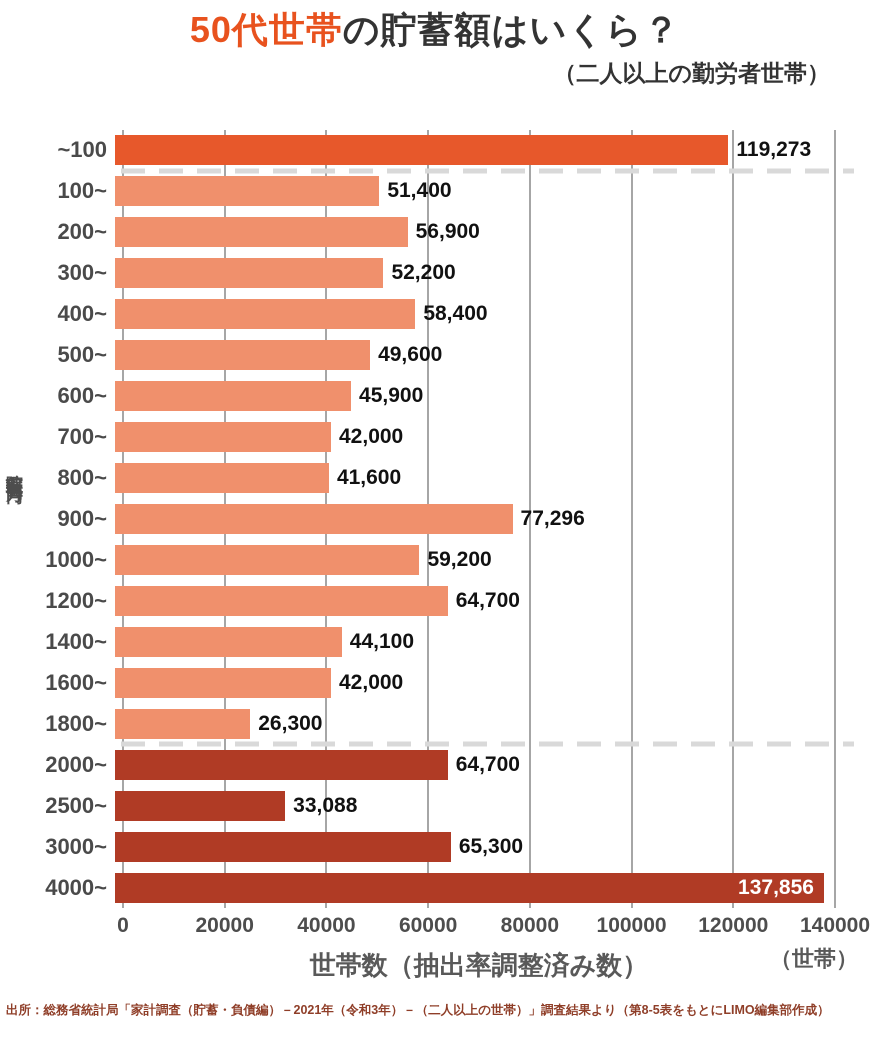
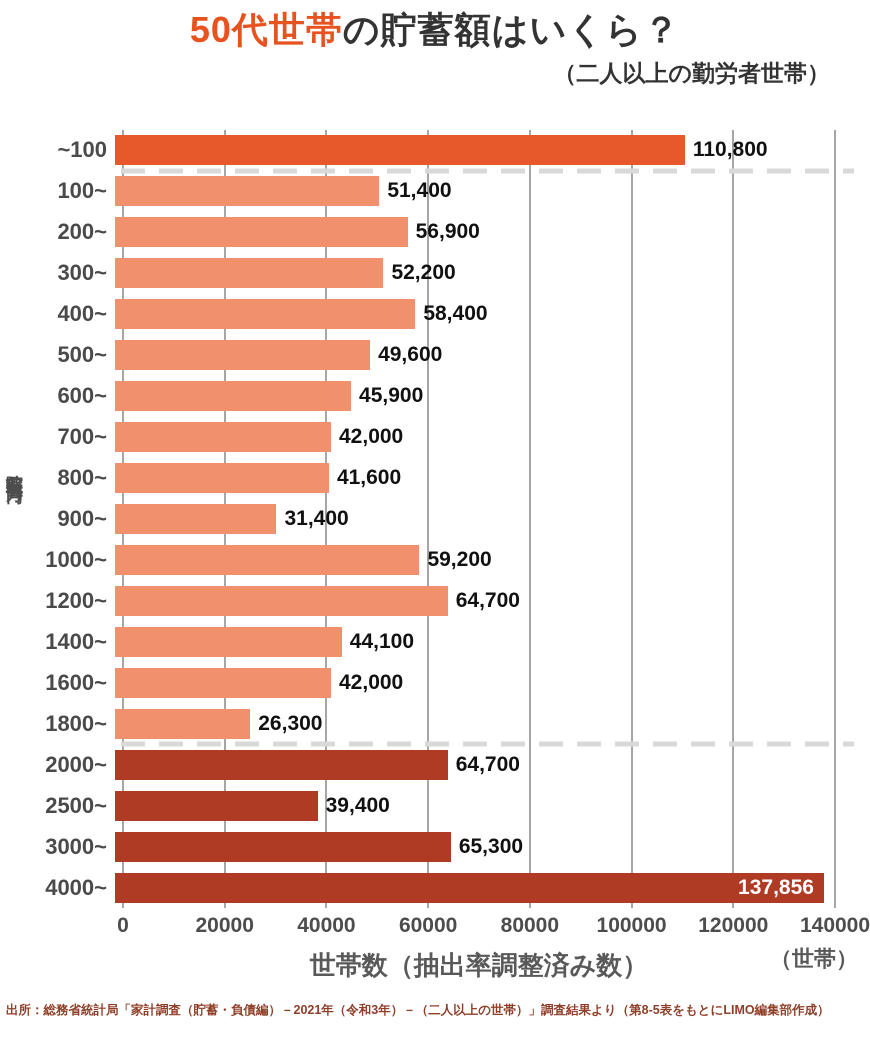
~100: 119,273 -> 110,800
900~: 77,296 -> 31,400
2500~: 33,088 -> 39,400
